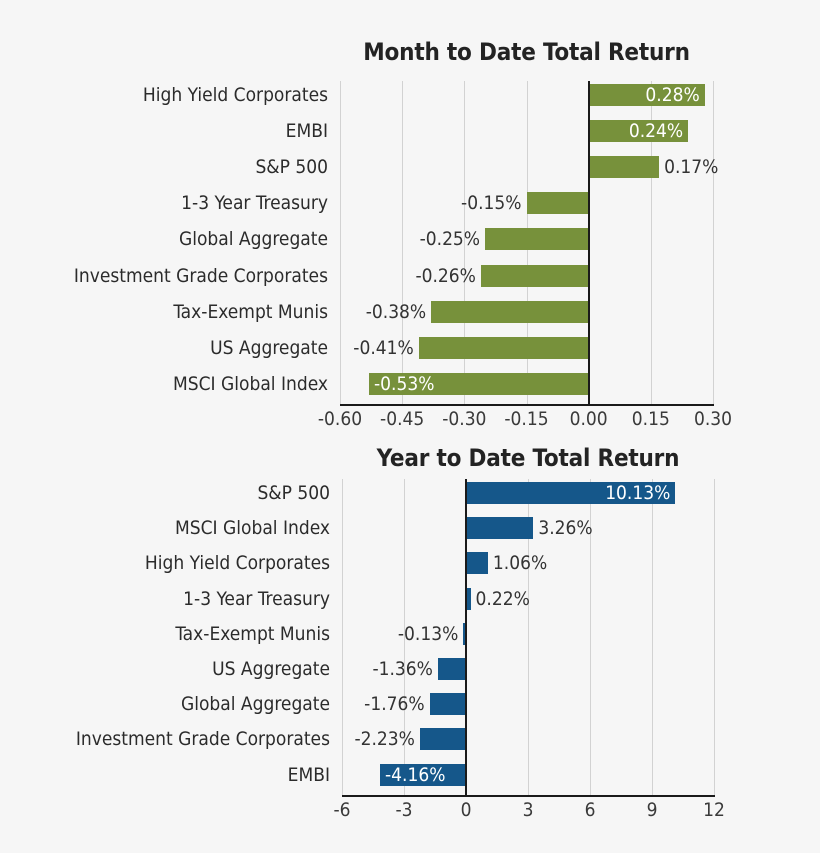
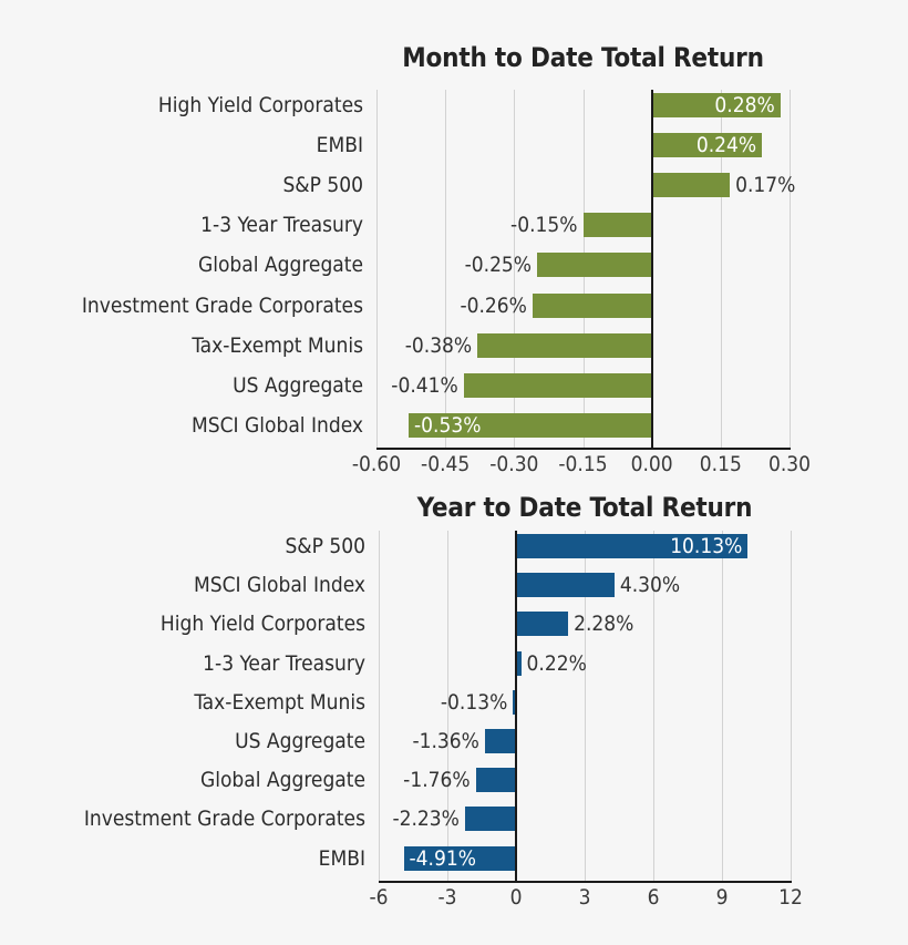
Year to Date Total Return/MSCI Global Index: 3.26% -> 4.30%
Year to Date Total Return/High Yield Corporates: 1.06% -> 2.28%
Year to Date Total Return/EMBI: -4.16% -> -4.91%
